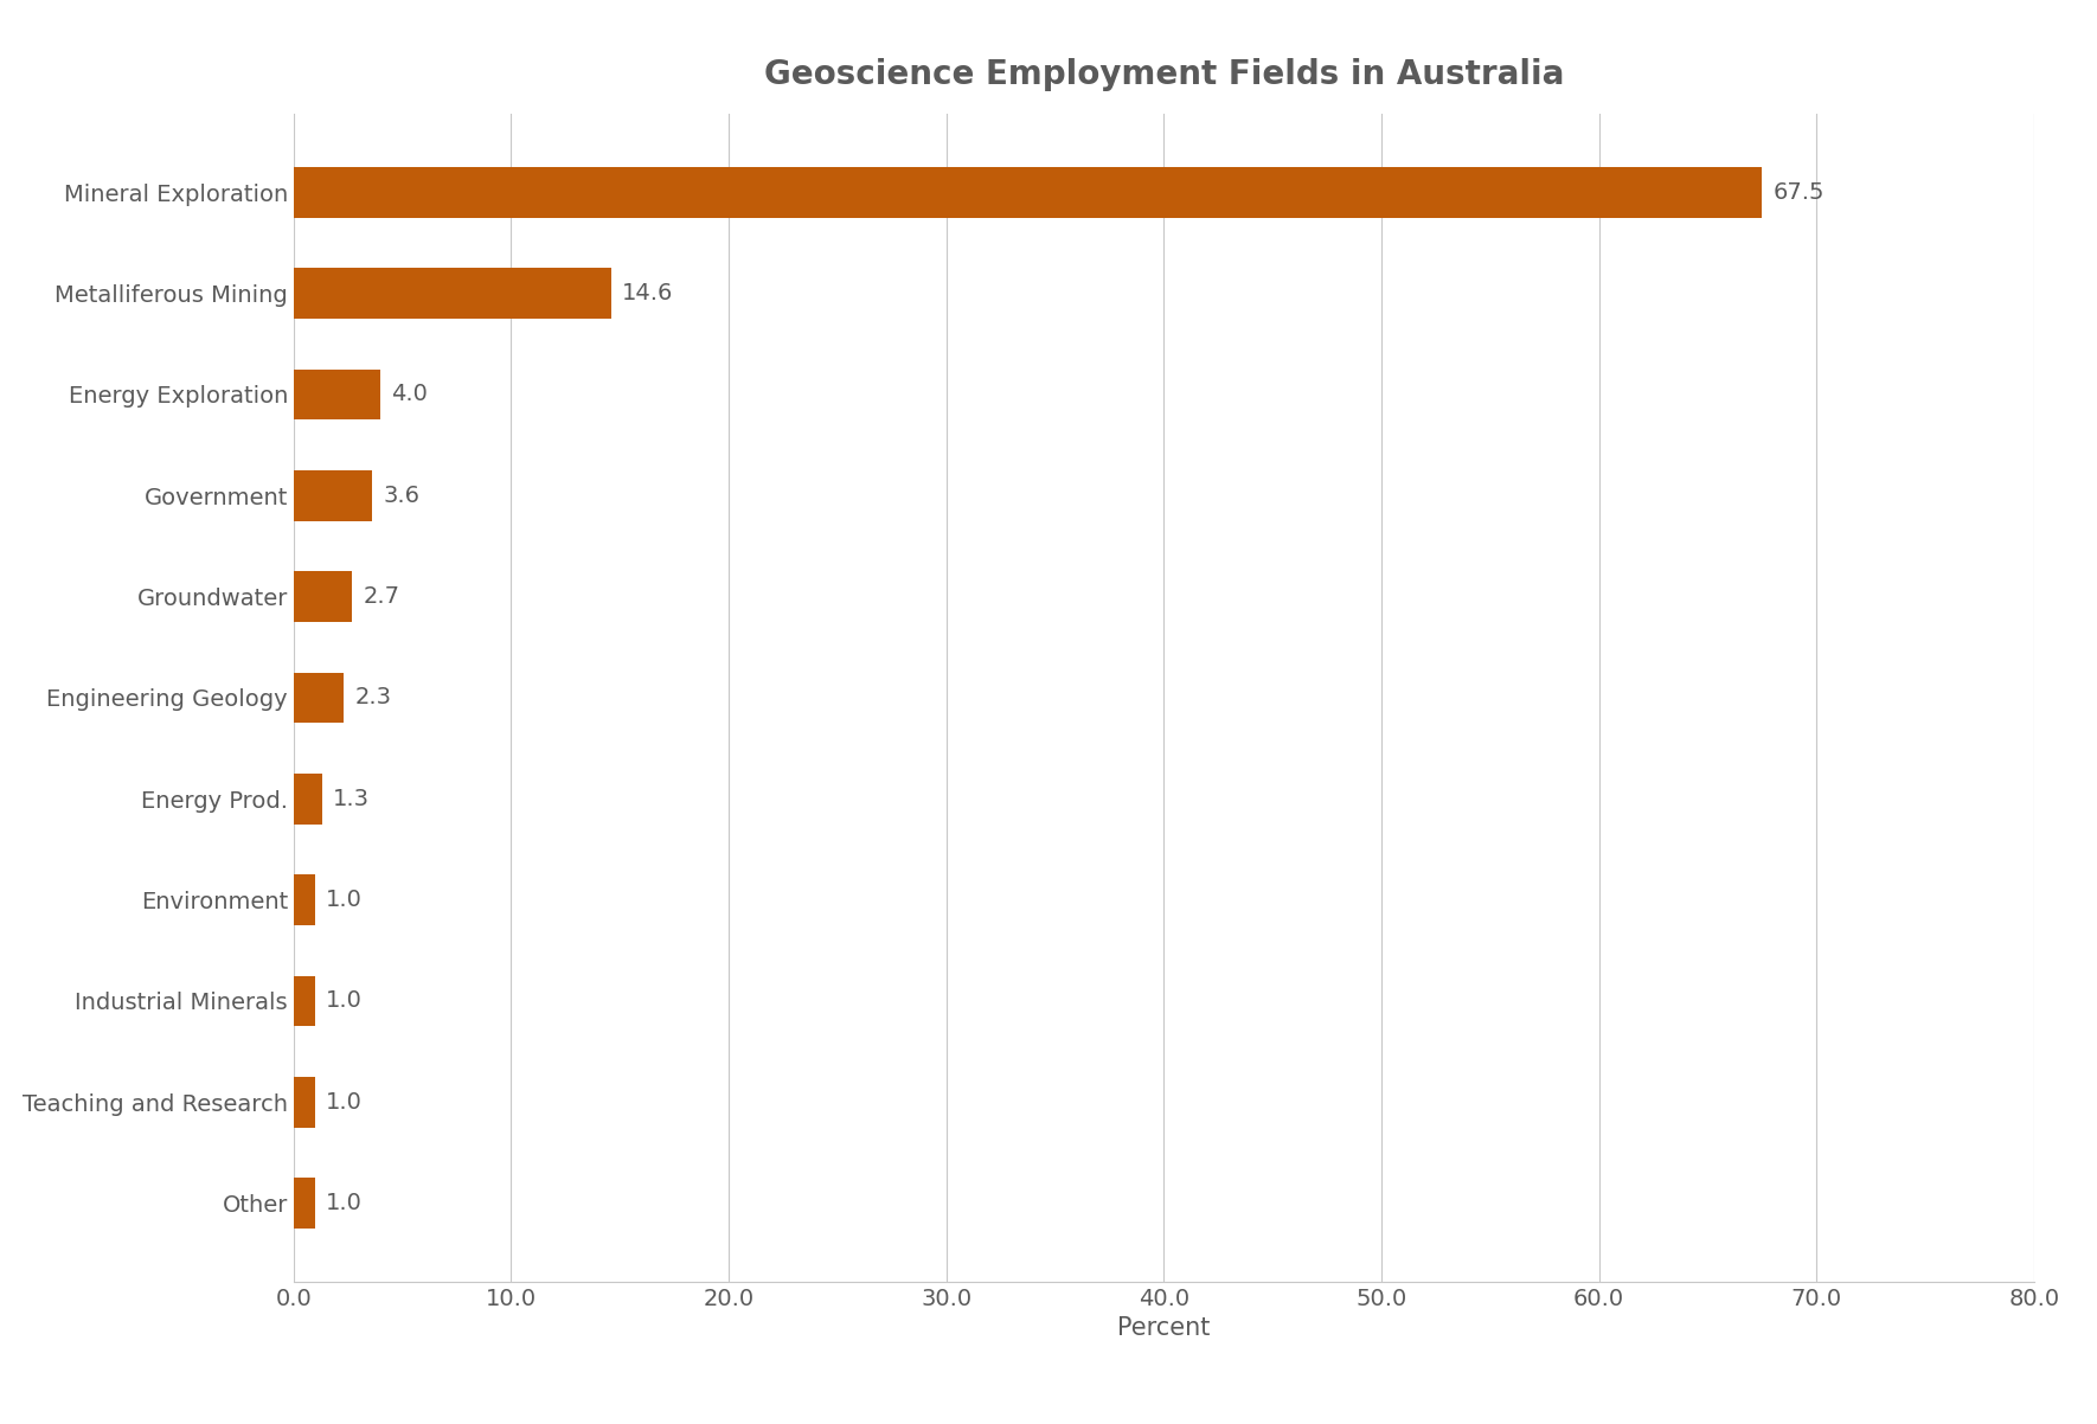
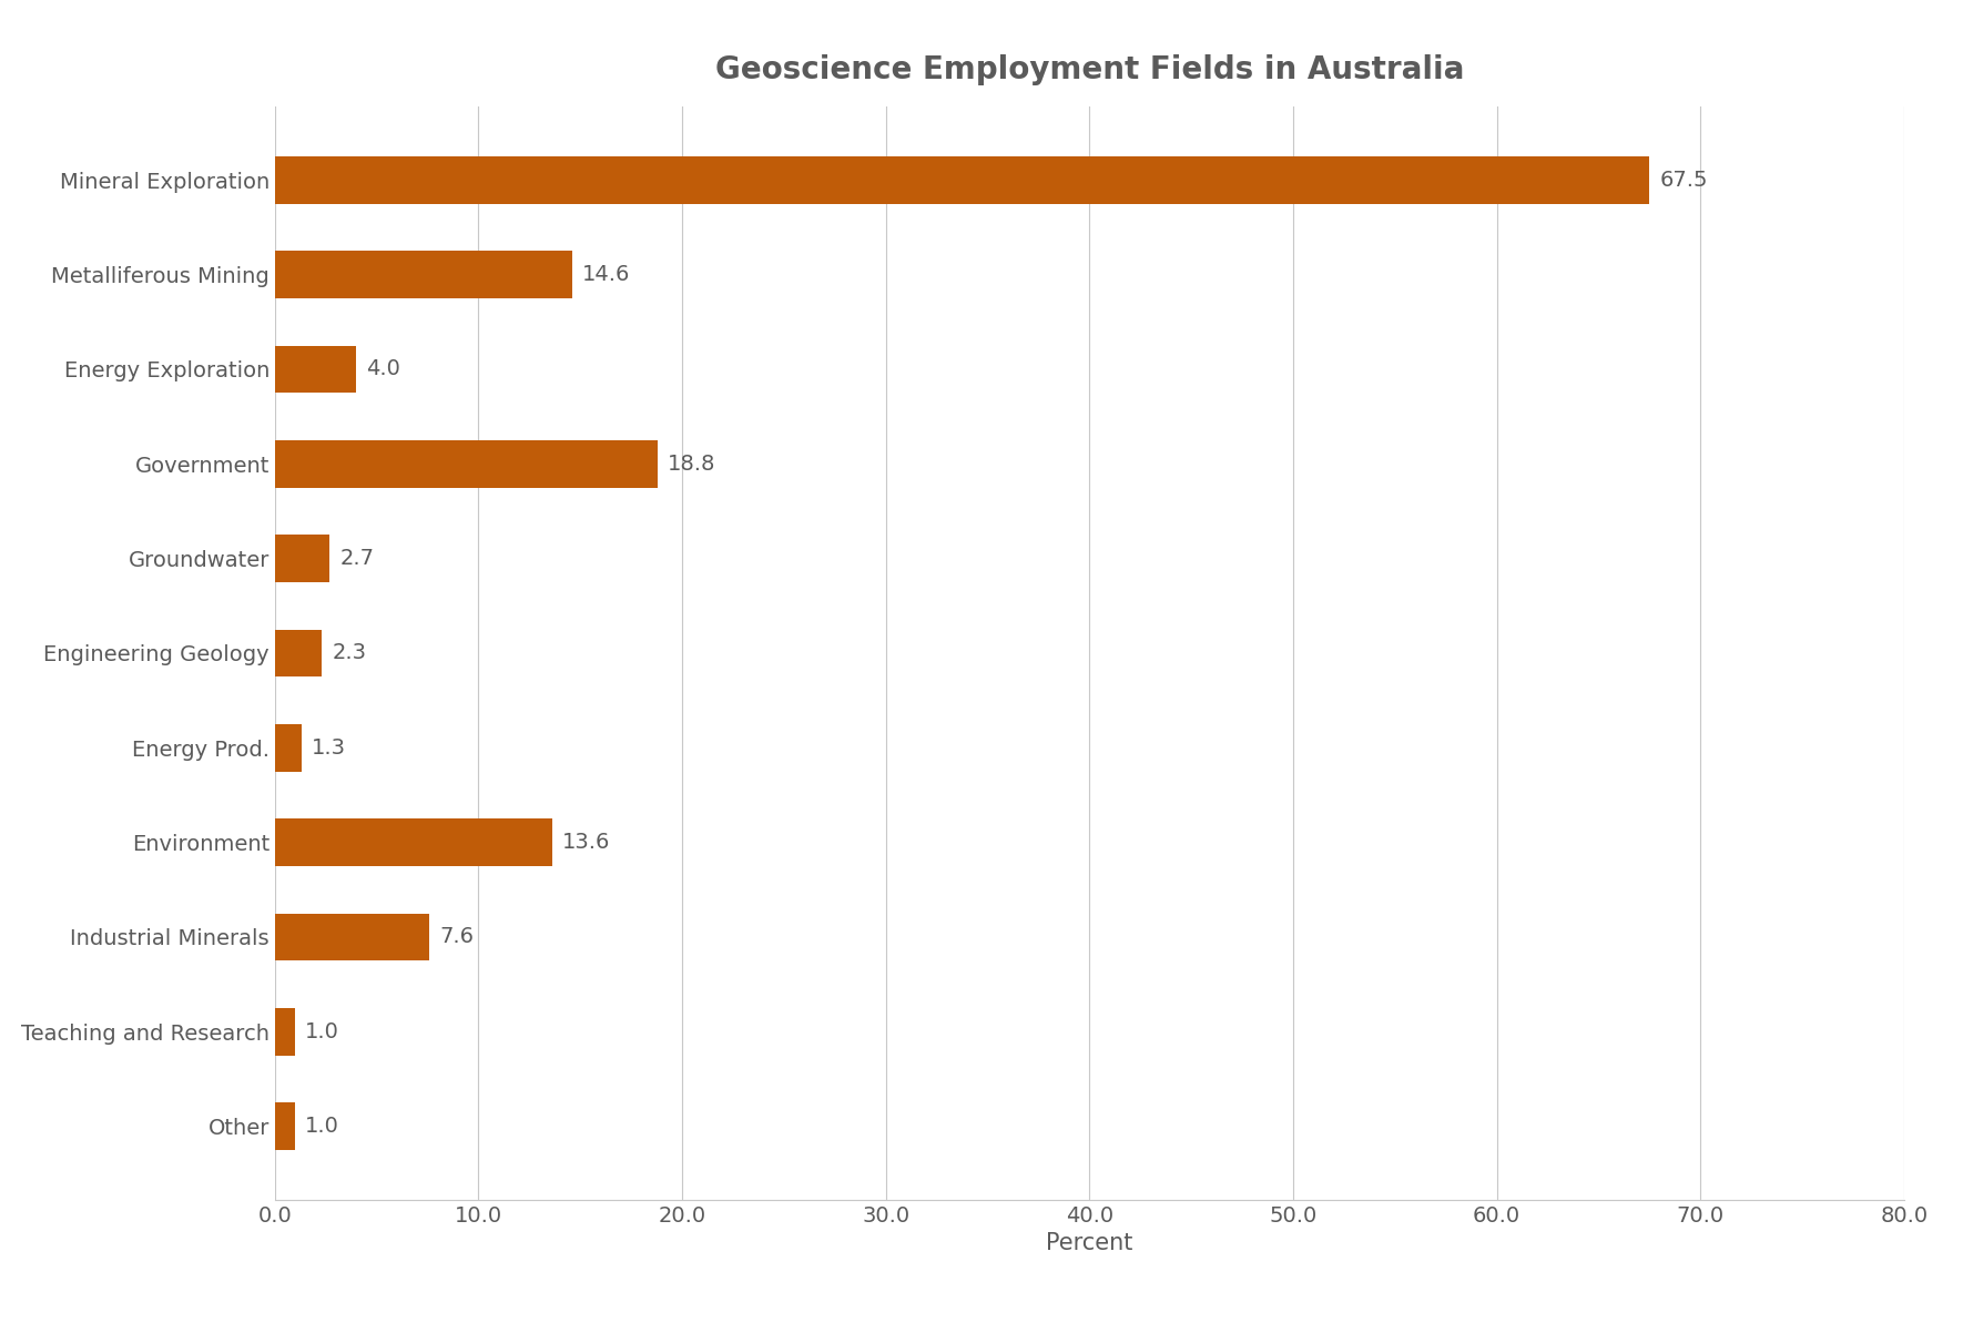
Government: 3.6 -> 18.8
Environment: 1.0 -> 13.6
Industrial Minerals: 1.0 -> 7.6
